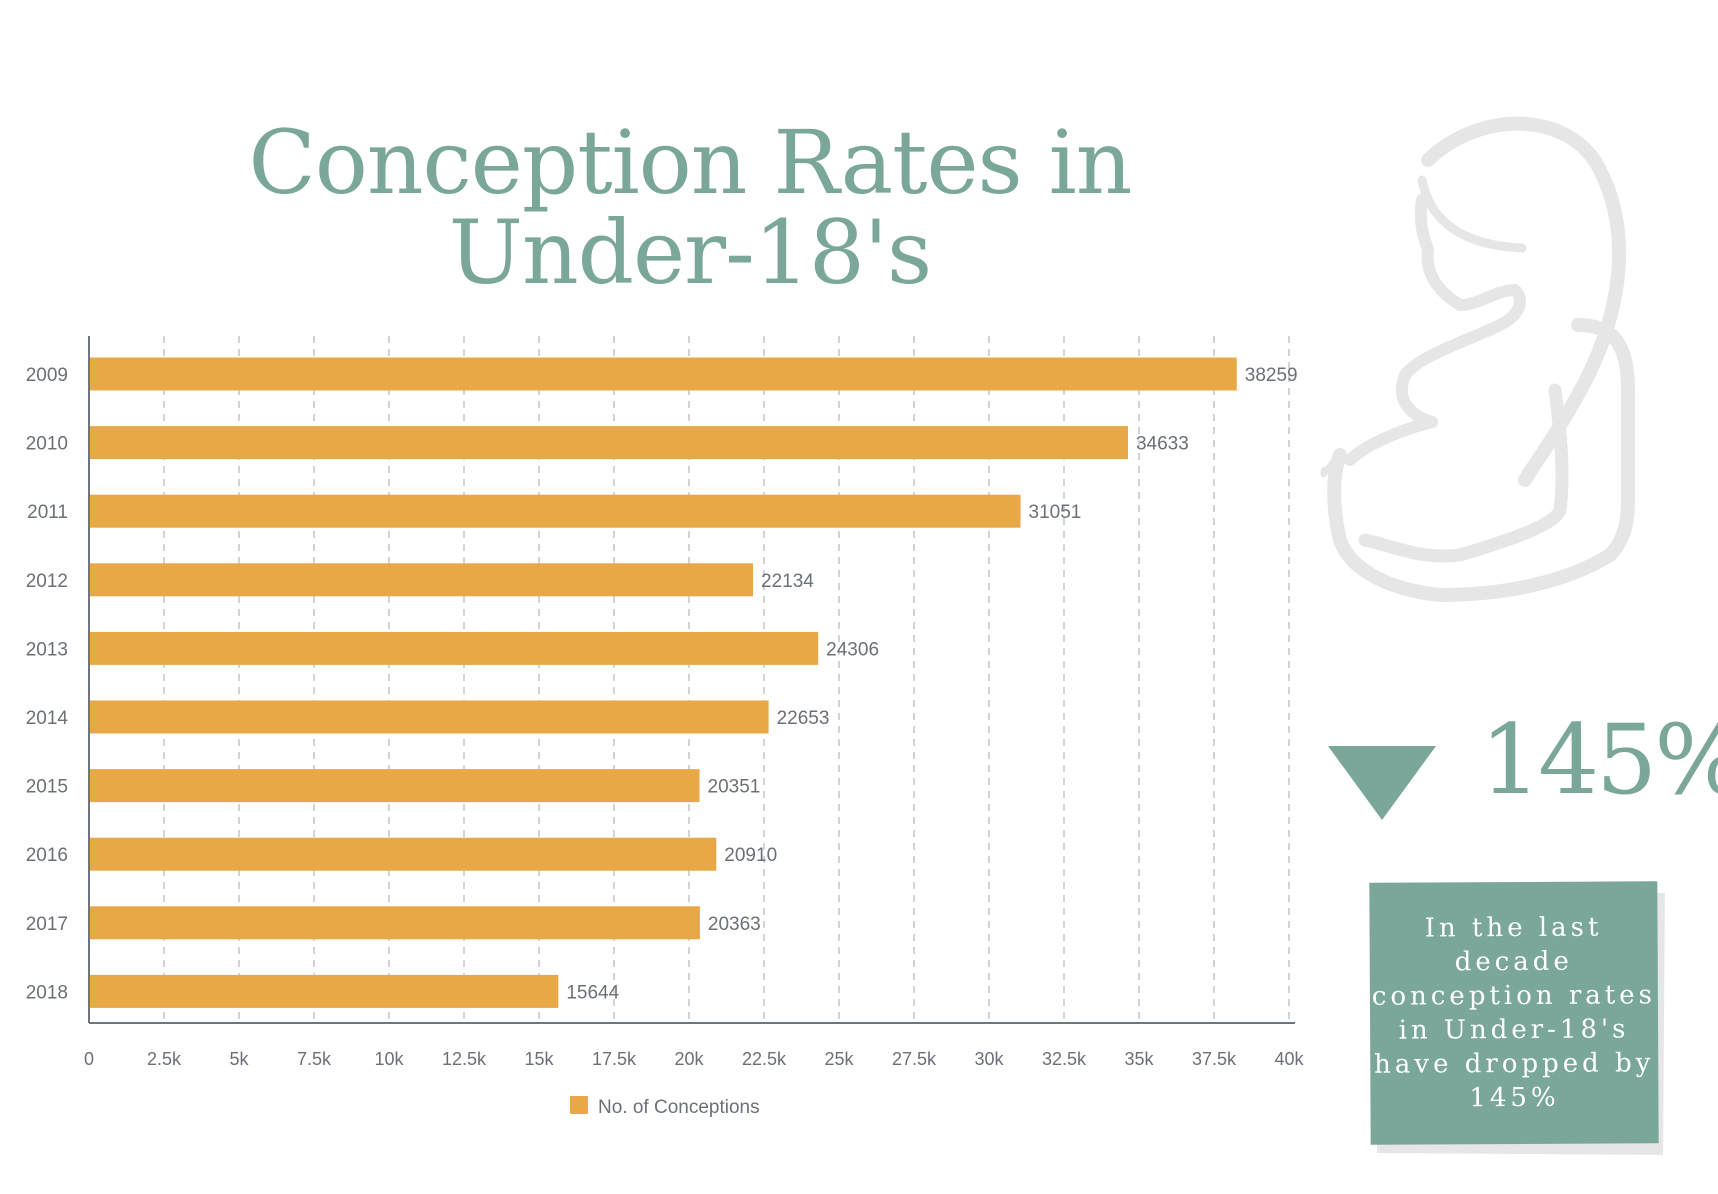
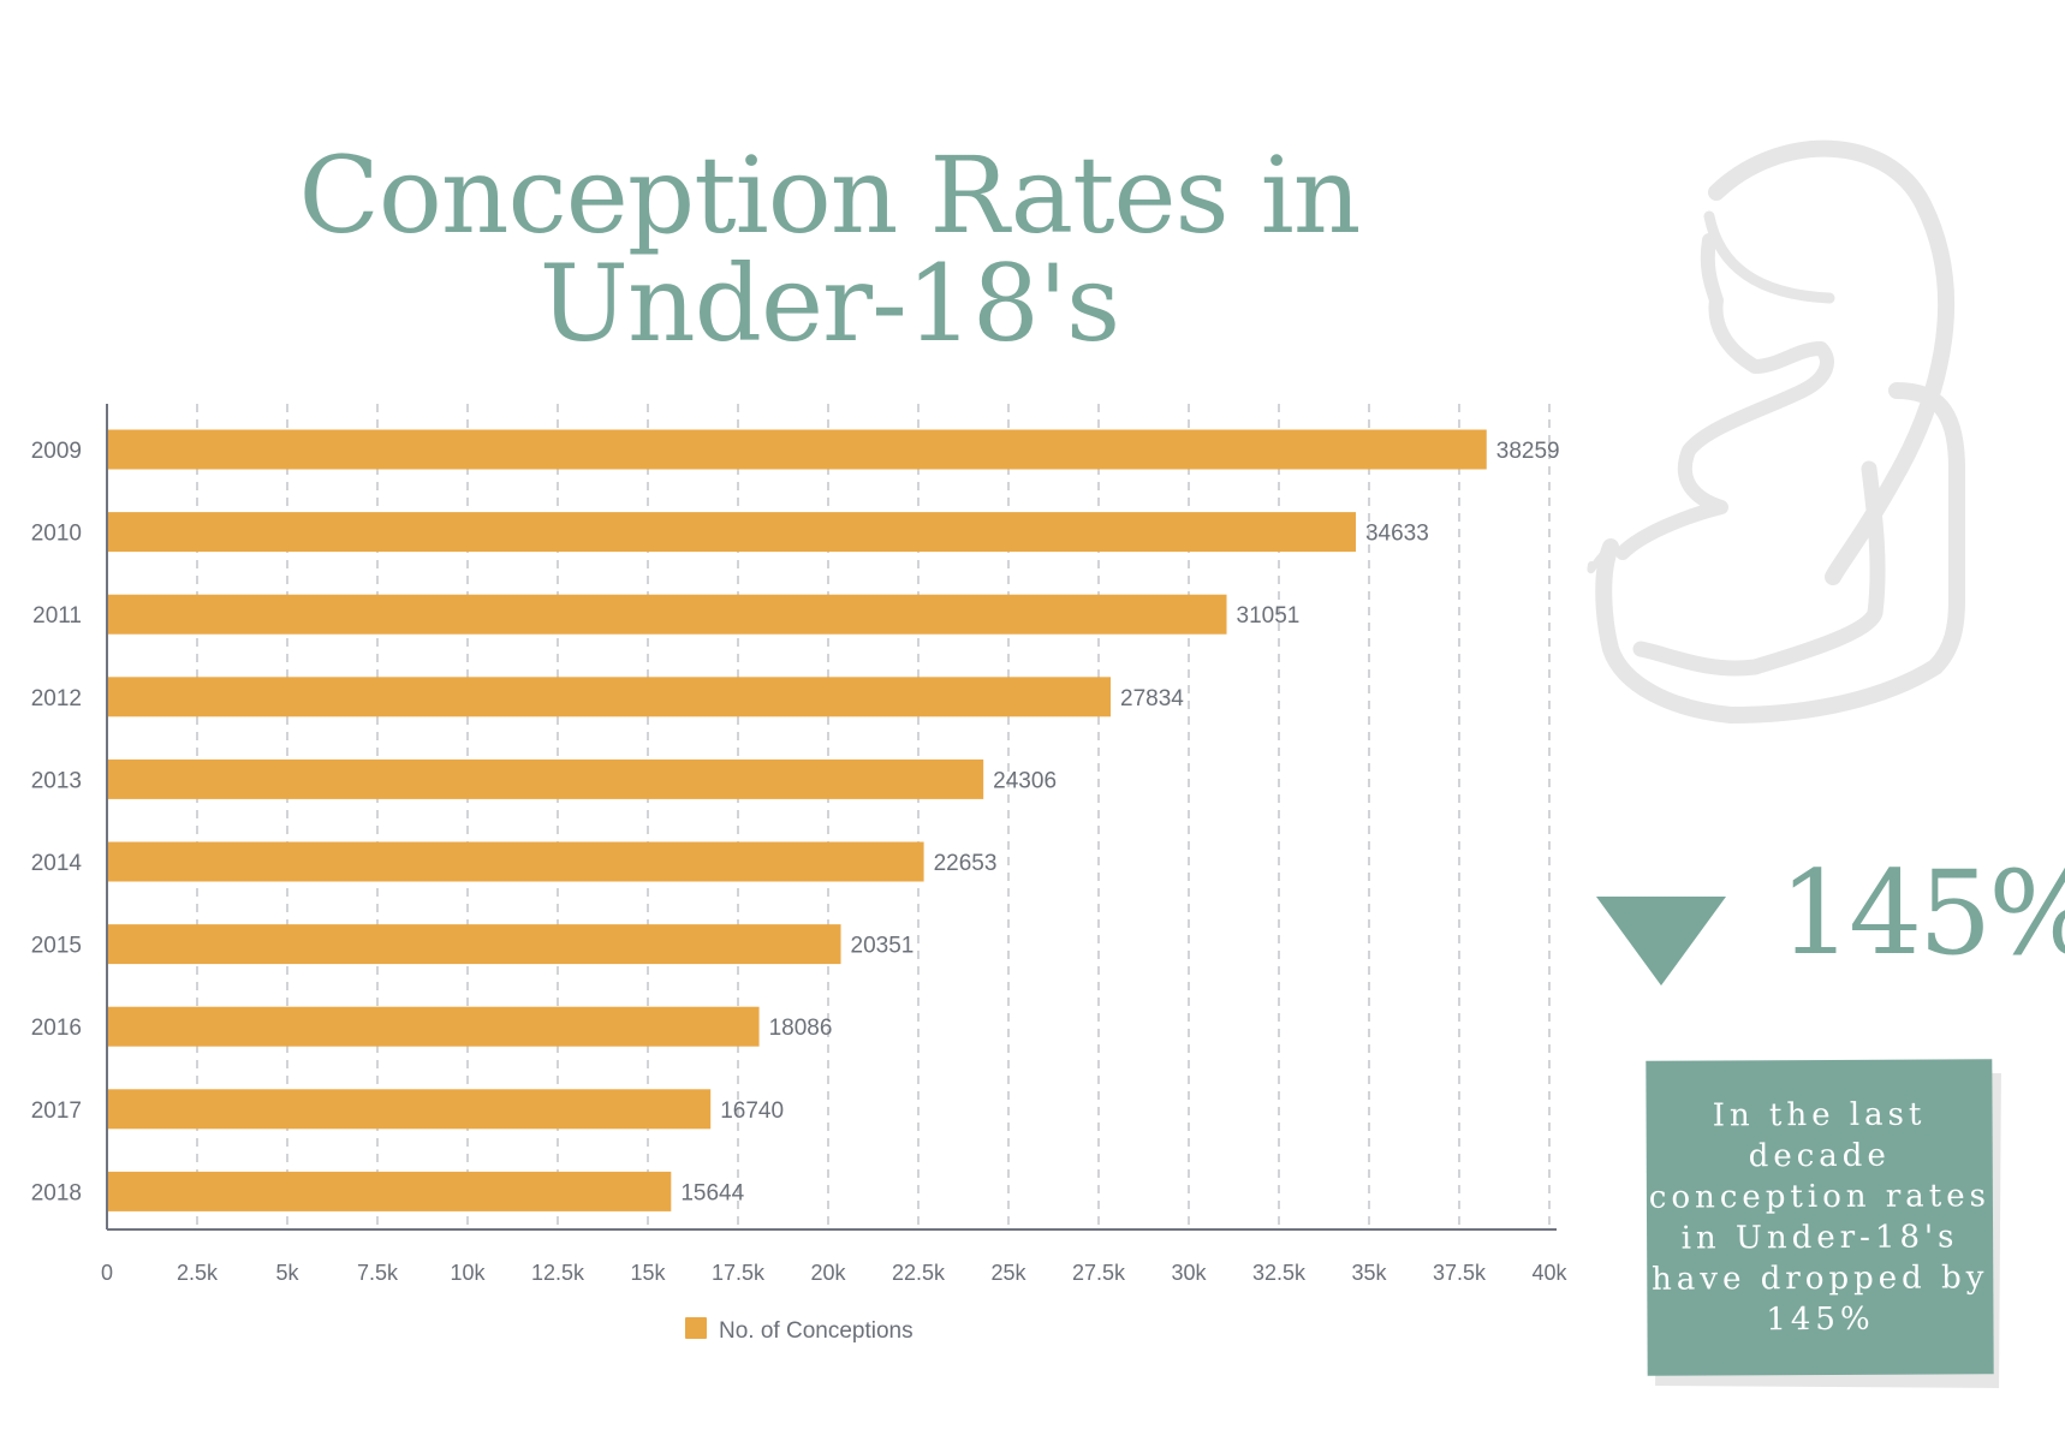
2012: 22134 -> 27834
2016: 20910 -> 18086
2017: 20363 -> 16740
